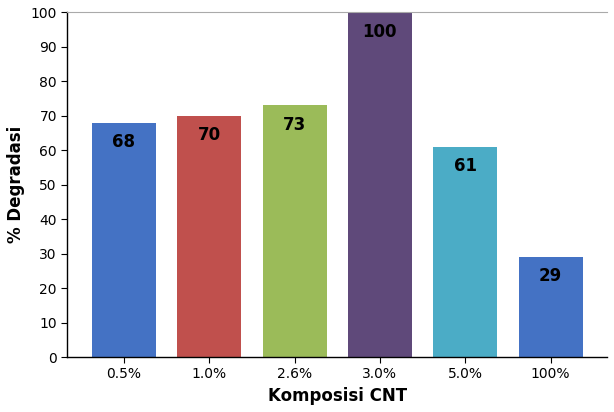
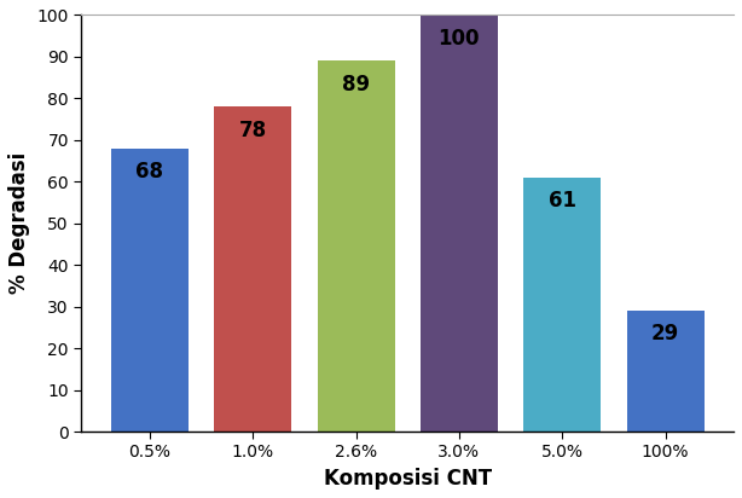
1.0%: 70 -> 78
2.6%: 73 -> 89
